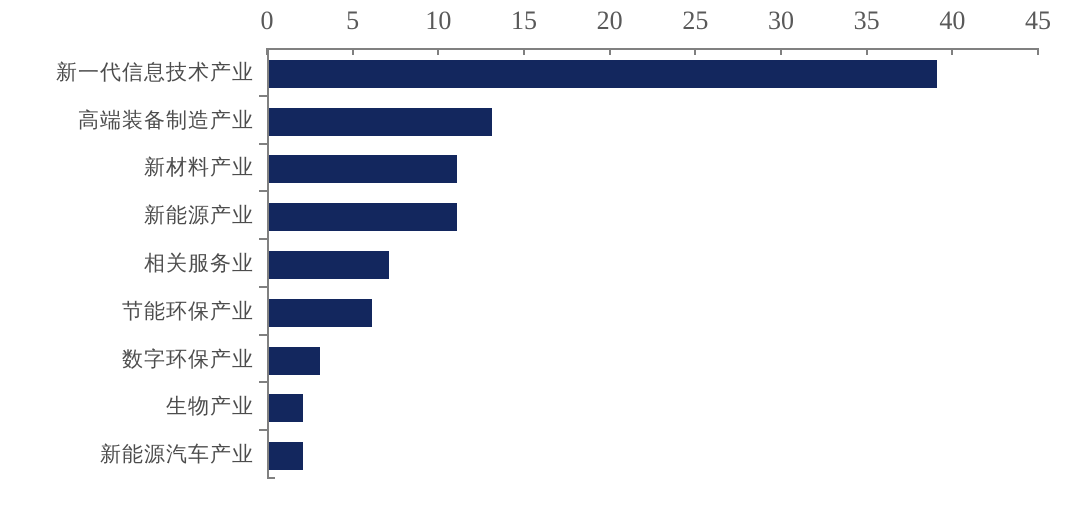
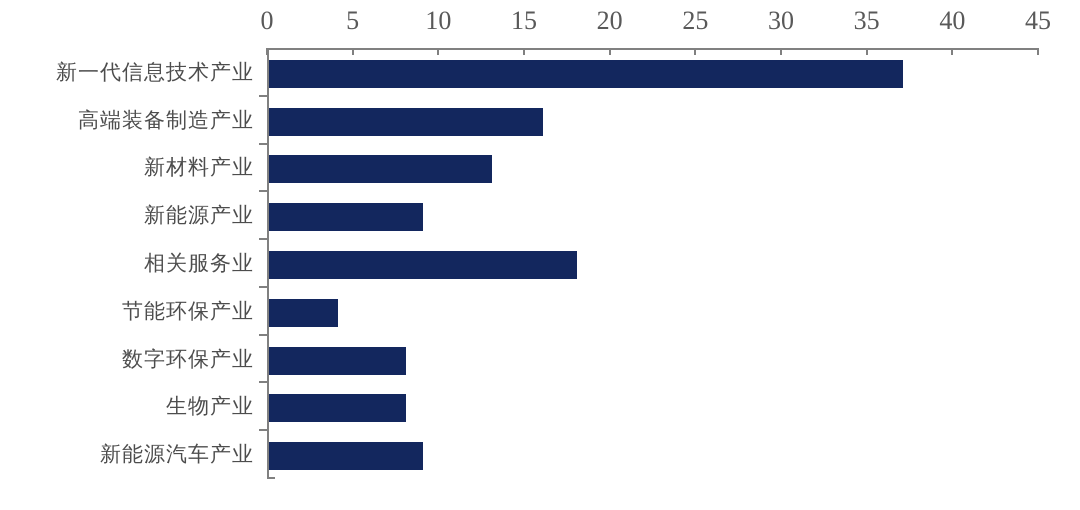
新一代信息技术产业: 39 -> 37
高端装备制造产业: 13 -> 16
新材料产业: 11 -> 13
新能源产业: 11 -> 9
相关服务业: 7 -> 18
节能环保产业: 6 -> 4
数字环保产业: 3 -> 8
生物产业: 2 -> 8
新能源汽车产业: 2 -> 9
